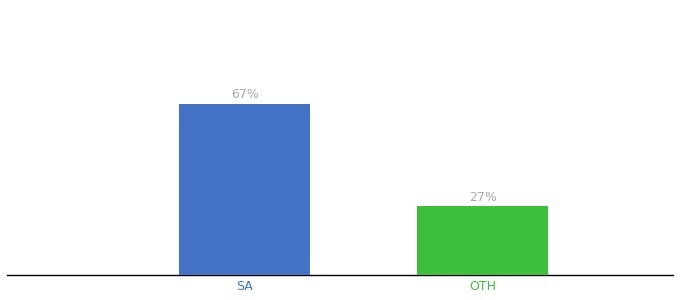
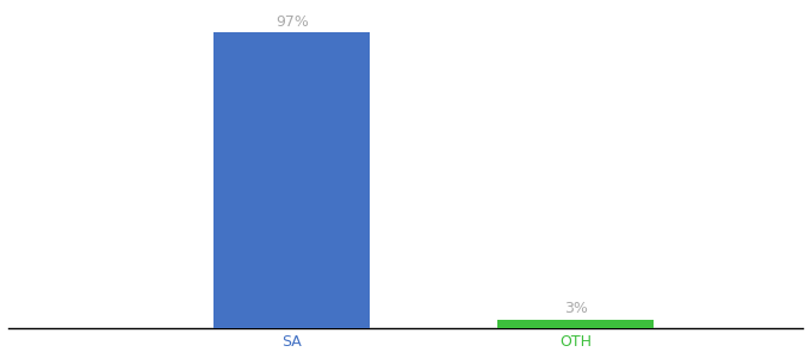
SA: 67% -> 97%
OTH: 27% -> 3%
